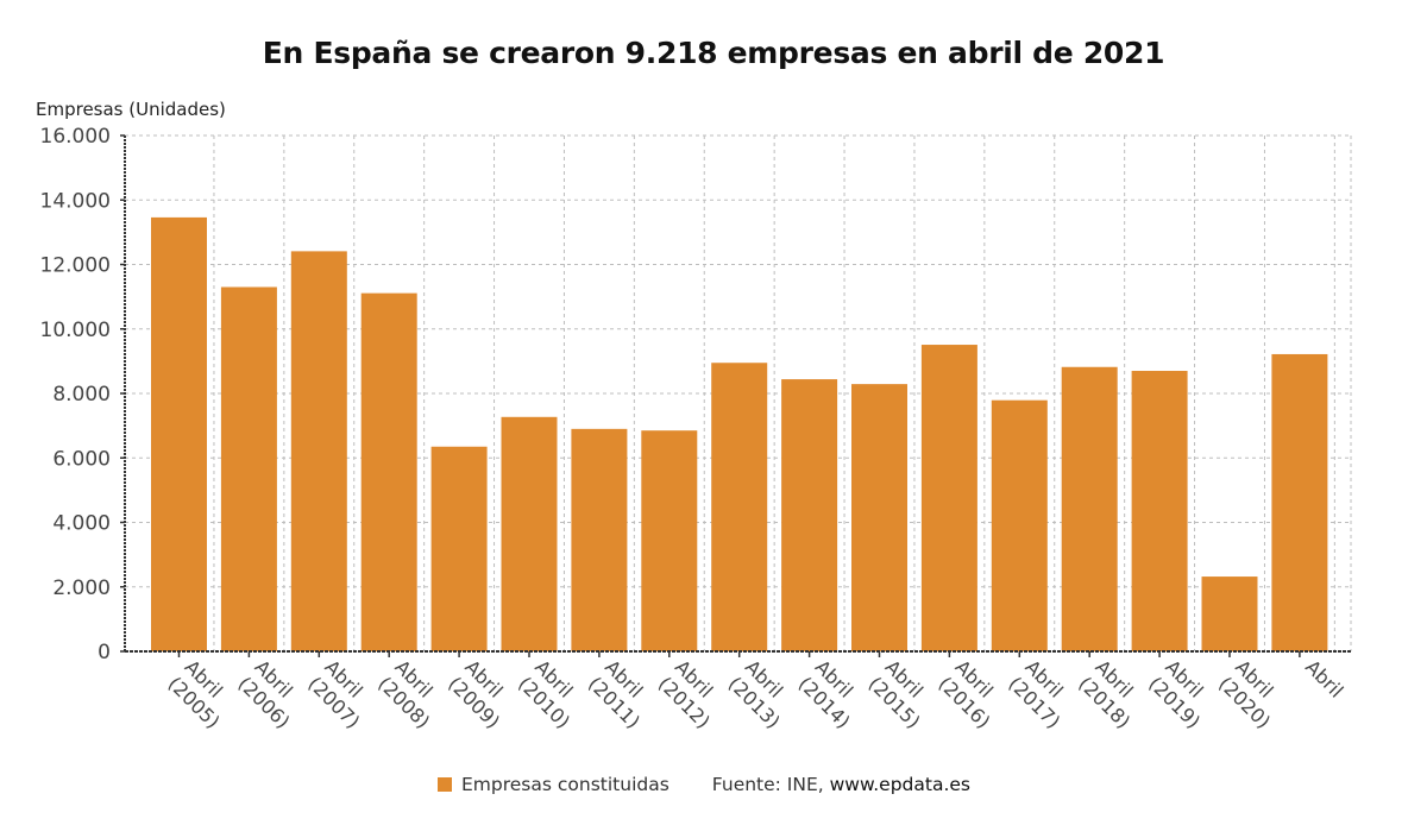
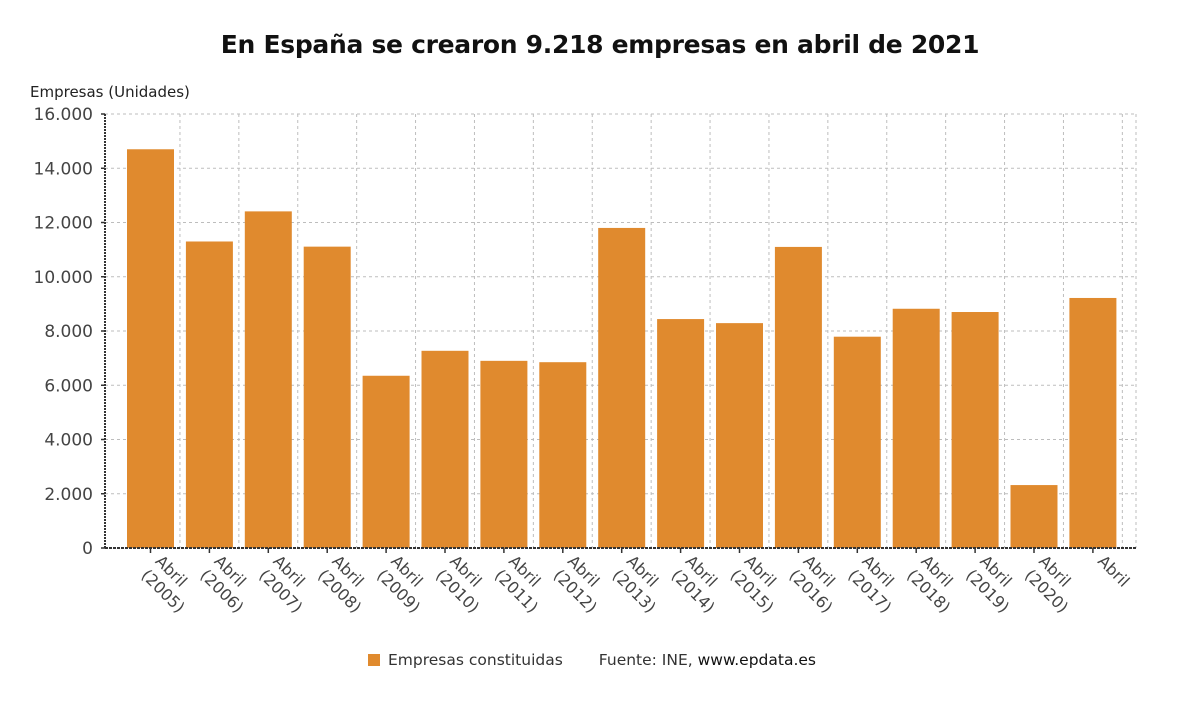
Abril (2005): 13500 -> 14700
Abril (2013): 9000 -> 11800
Abril (2016): 9500 -> 11100
